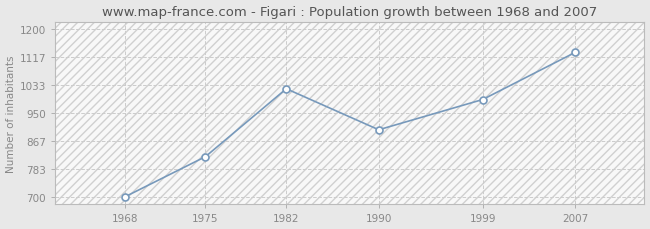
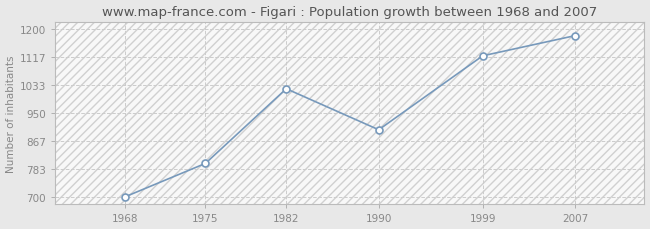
1975: 820 -> 800
1999: 990 -> 1120
2007: 1130 -> 1180
